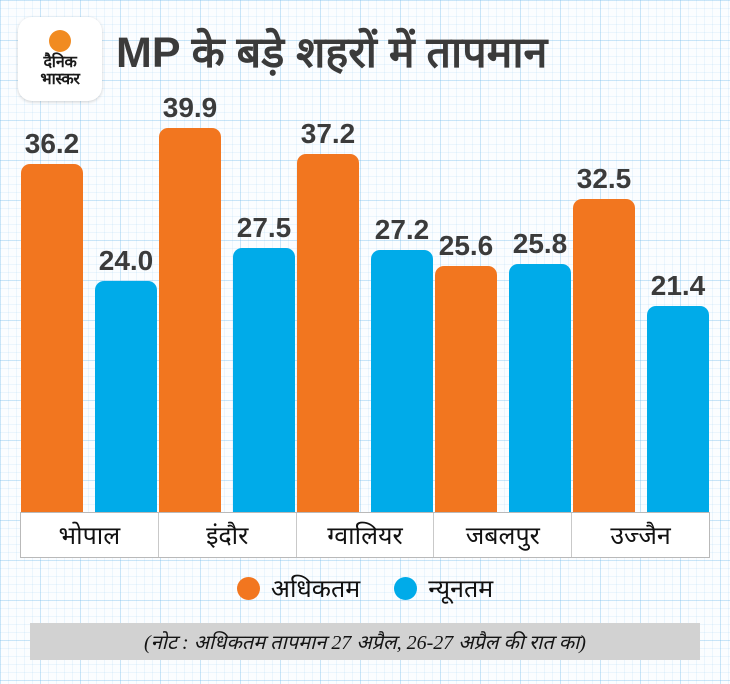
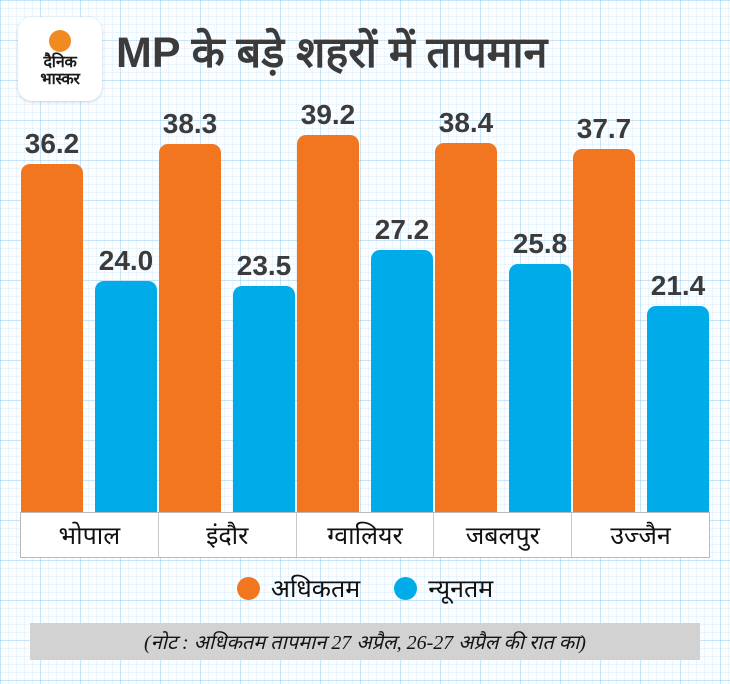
अधिकतम/इंदौर: 39.9 -> 38.3
न्यूनतम/इंदौर: 27.5 -> 23.5
अधिकतम/ग्वालियर: 37.2 -> 39.2
अधिकतम/जबलपुर: 25.6 -> 38.4
अधिकतम/उज्जैन: 32.5 -> 37.7
